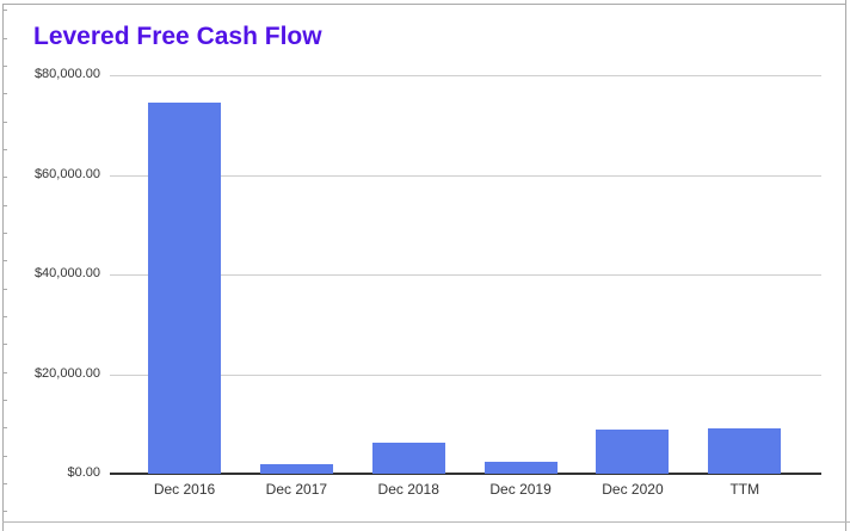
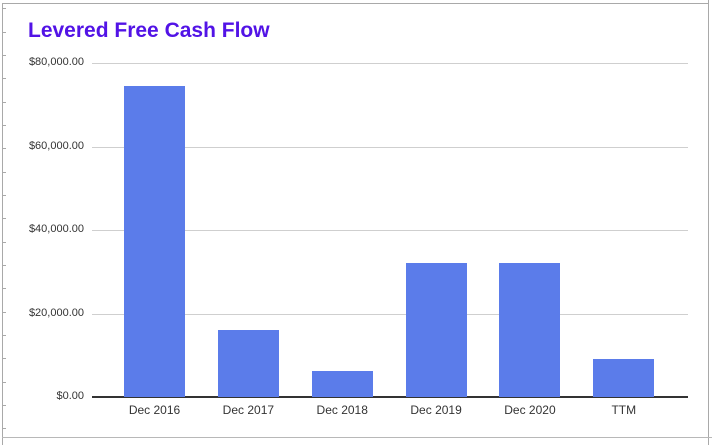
Dec 2017: $2000 -> $16000
Dec 2019: $2000 -> $32000
Dec 2020: $9000 -> $32000
